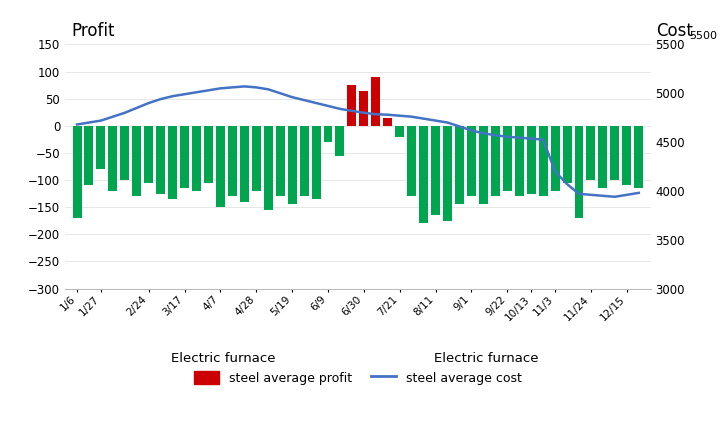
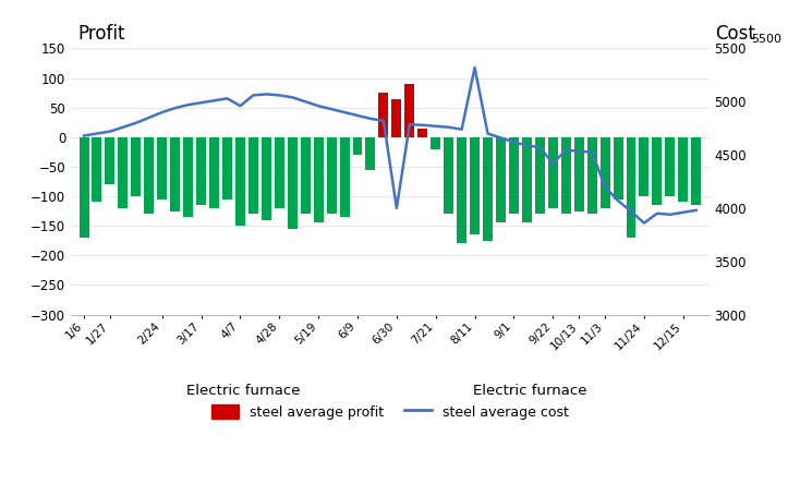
steel average cost/4/7: 5050 -> 4960
steel average cost/6/30: 4800 -> 4000
steel average cost/8/11: 4720 -> 5320
steel average cost/9/22: 4560 -> 4420
steel average cost/11/24: 3960 -> 3860
